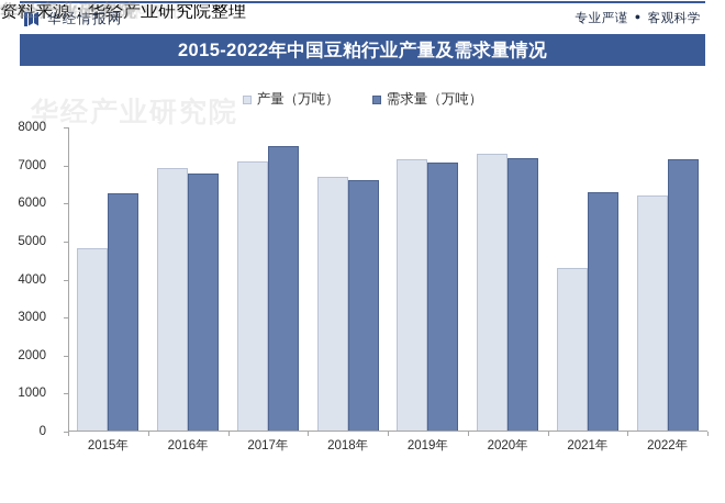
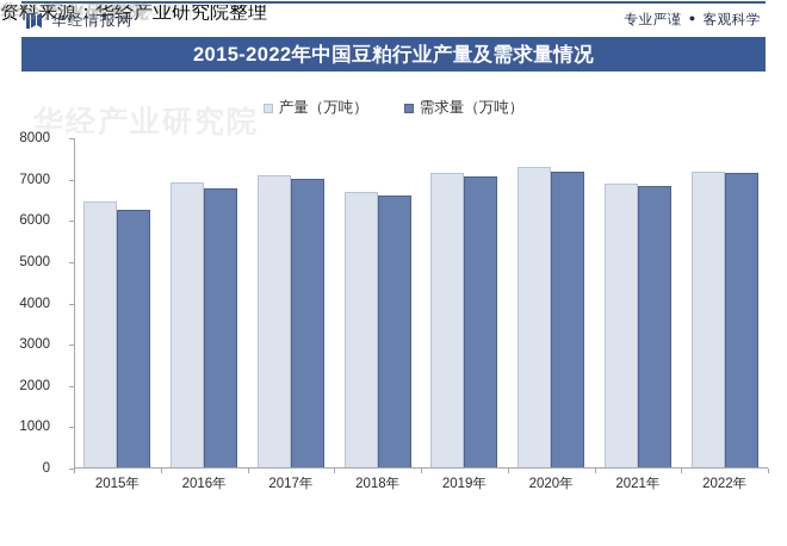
产量（万吨）/2015年: 4800 -> 6400
需求量（万吨）/2017年: 7500 -> 7000
产量（万吨）/2021年: 4300 -> 6900
需求量（万吨）/2021年: 6300 -> 6800
产量（万吨）/2022年: 6200 -> 7200
